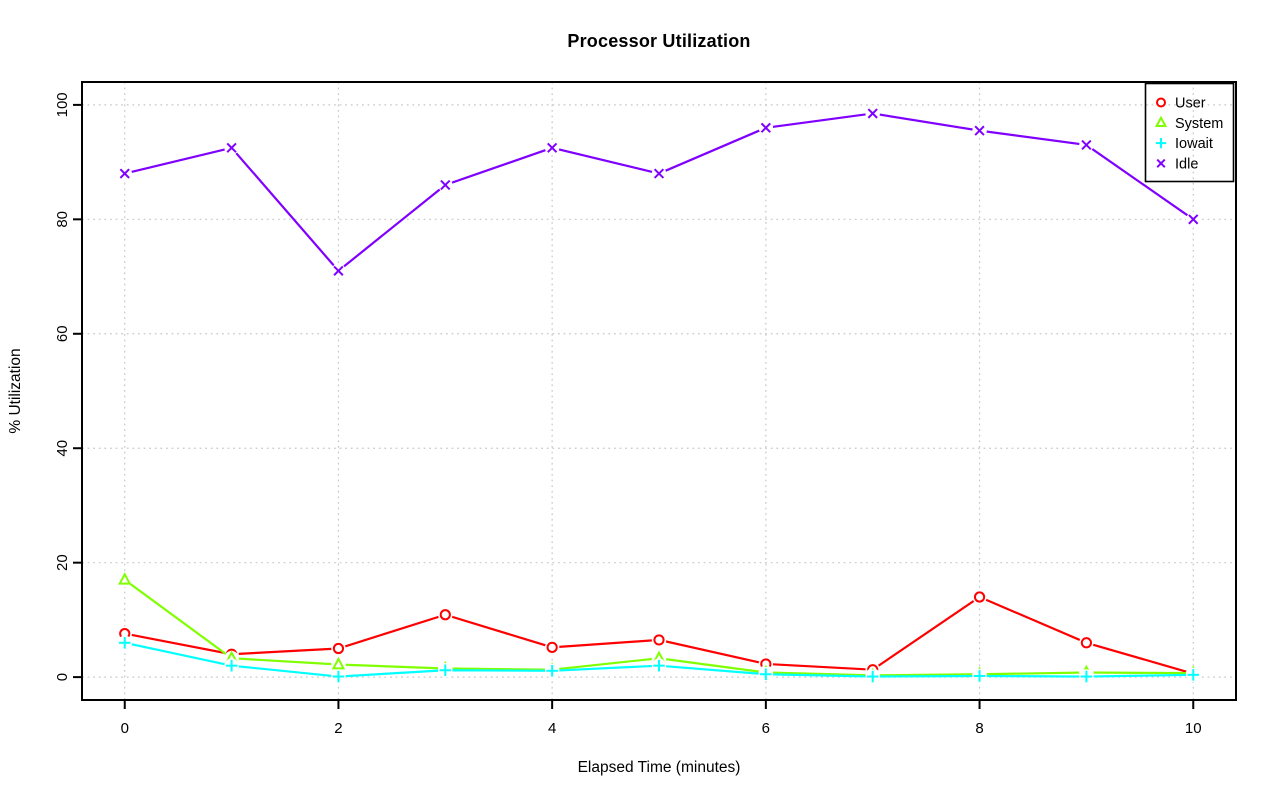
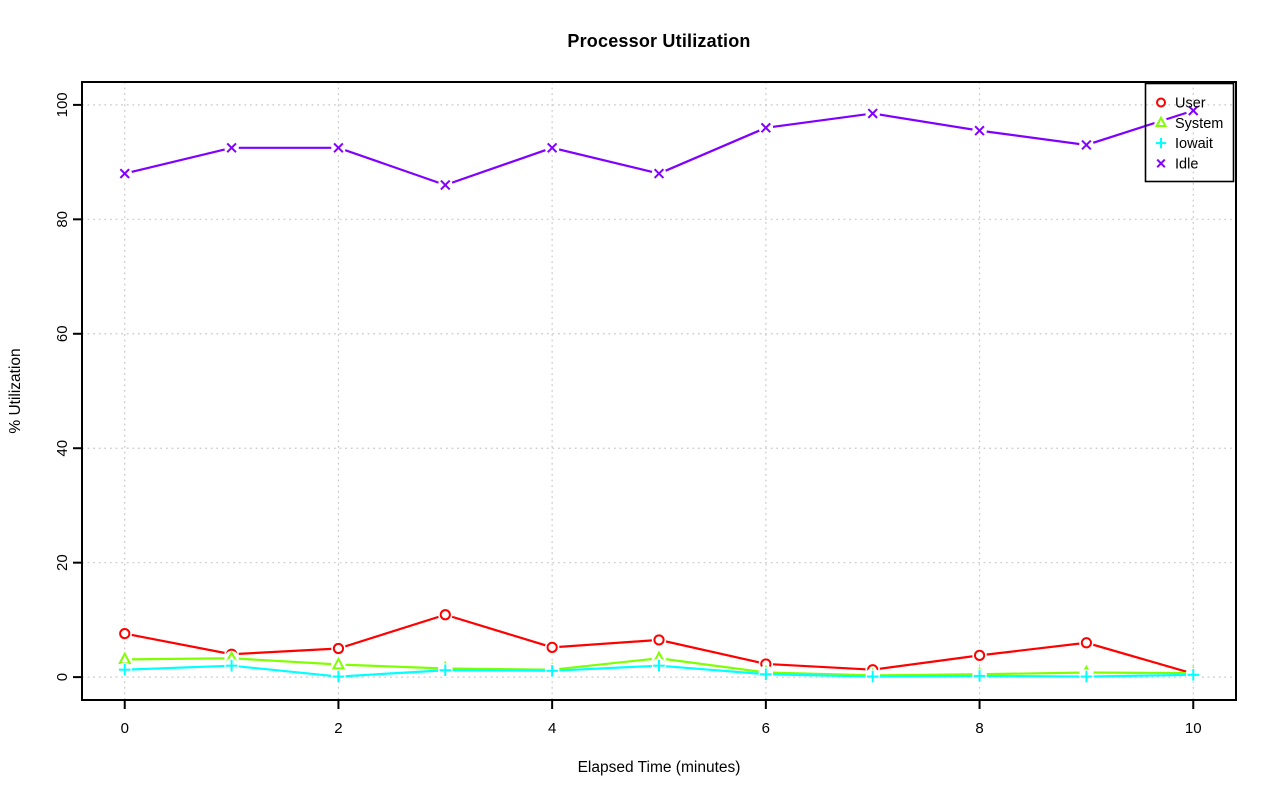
System/0: 17 -> 3
Iowait/0: 6 -> 1
Idle/2: 71 -> 92
User/8: 14 -> 4
Idle/10: 80 -> 99
